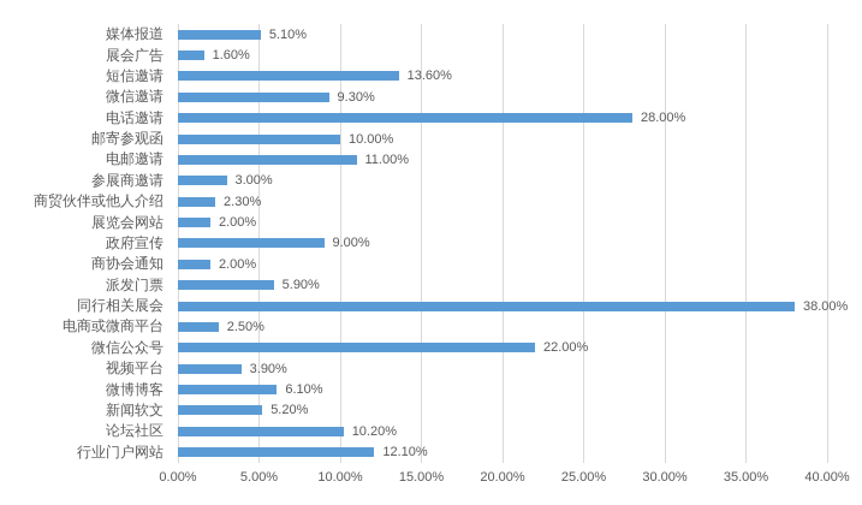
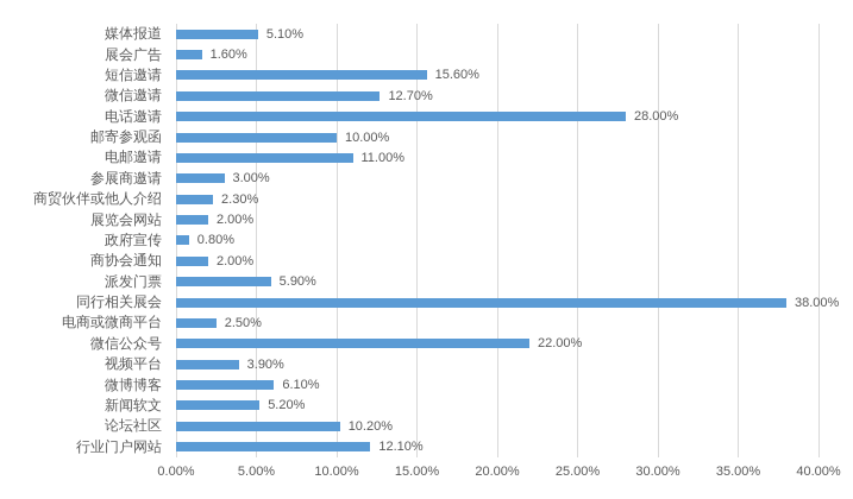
短信邀请: 13.60% -> 15.60%
微信邀请: 9.30% -> 12.70%
政府宣传: 9.00% -> 0.80%
